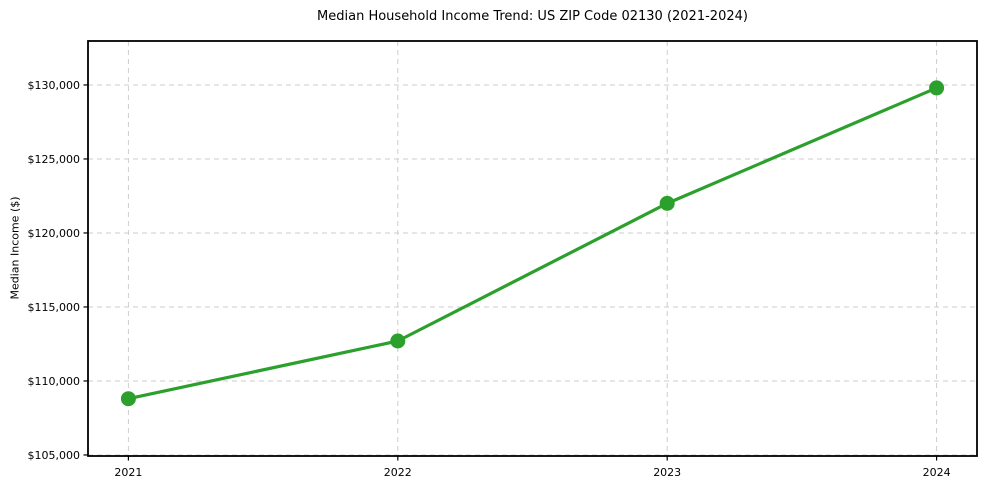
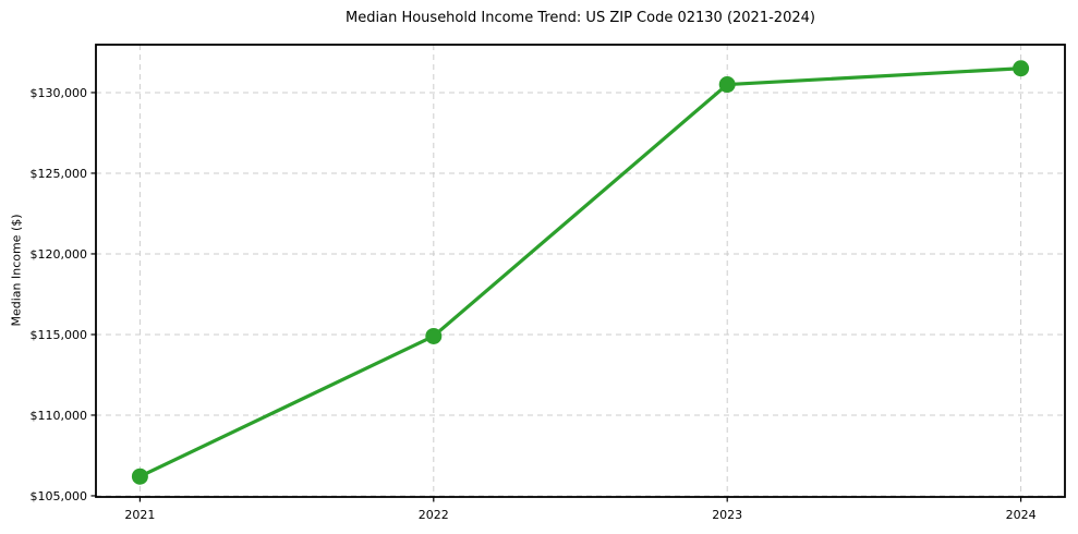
2021: $108800 -> $106200
2022: $112700 -> $114900
2023: $122000 -> $130500
2024: $129800 -> $131500
